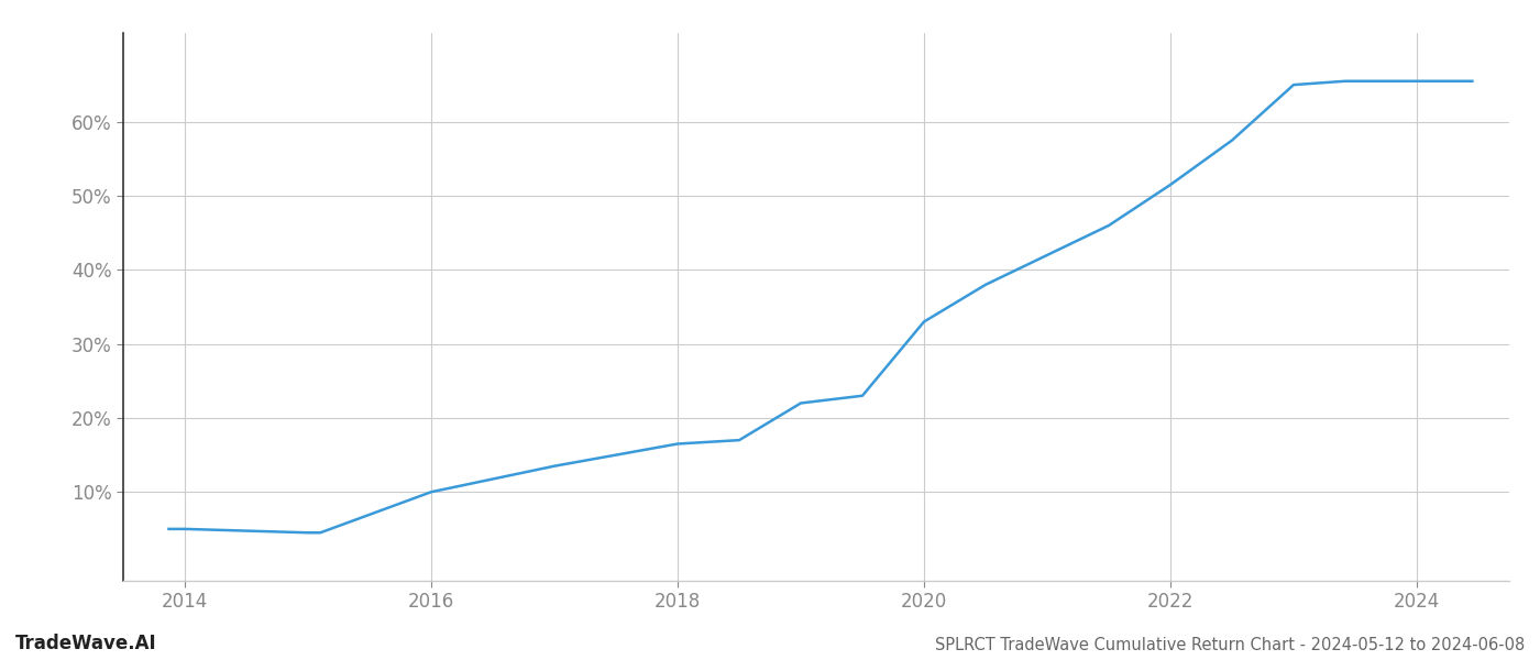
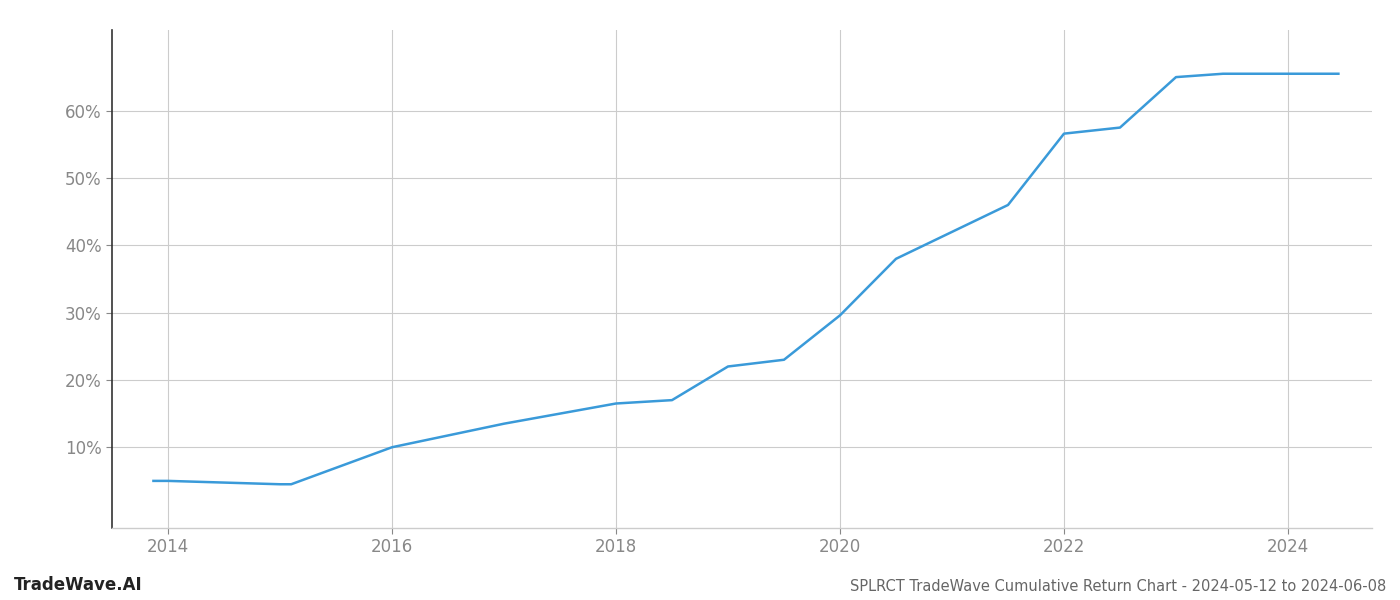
2020: 33.0% -> 29.6%
2022: 51.5% -> 56.6%
